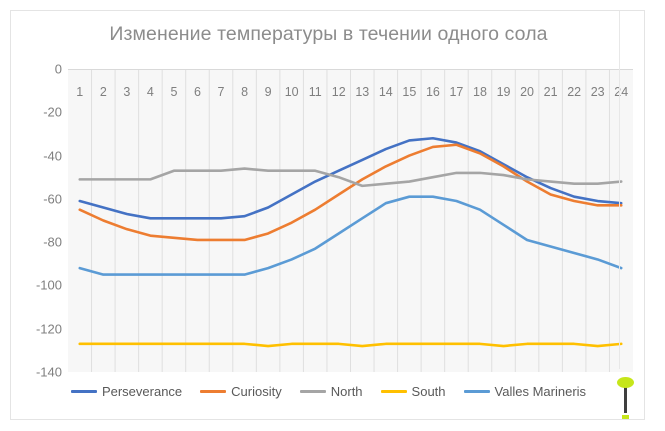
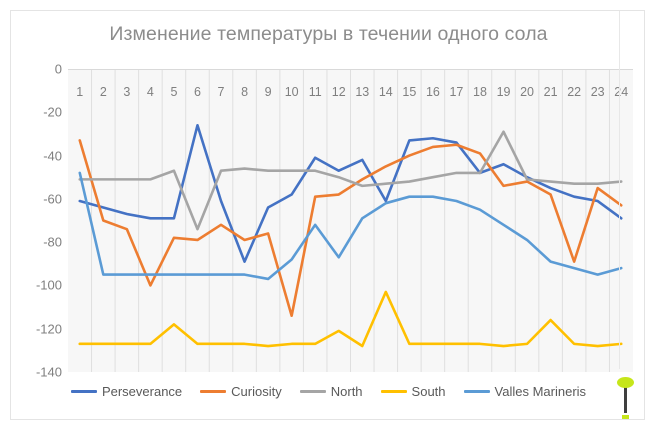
Curiosity/1: -65 -> -33
Valles Marineris/1: -92 -> -48
Curiosity/4: -77 -> -100
South/5: -127 -> -118
Perseverance/6: -69 -> -26
North/6: -47 -> -74
Perseverance/7: -69 -> -61
Curiosity/7: -79 -> -72
Perseverance/8: -68 -> -89
Valles Marineris/9: -92 -> -97
Curiosity/10: -71 -> -114
Perseverance/11: -52 -> -41
Curiosity/11: -65 -> -59
Valles Marineris/11: -83 -> -72
South/12: -127 -> -121
Valles Marineris/12: -76 -> -87
Perseverance/14: -37 -> -61
South/14: -127 -> -103
Perseverance/18: -38 -> -48
Curiosity/19: -45 -> -54
North/19: -49 -> -29
South/21: -127 -> -116
Valles Marineris/21: -82 -> -89
Curiosity/22: -61 -> -89
Valles Marineris/22: -85 -> -92
Curiosity/23: -63 -> -55
Valles Marineris/23: -88 -> -95
Perseverance/24: -62 -> -69
